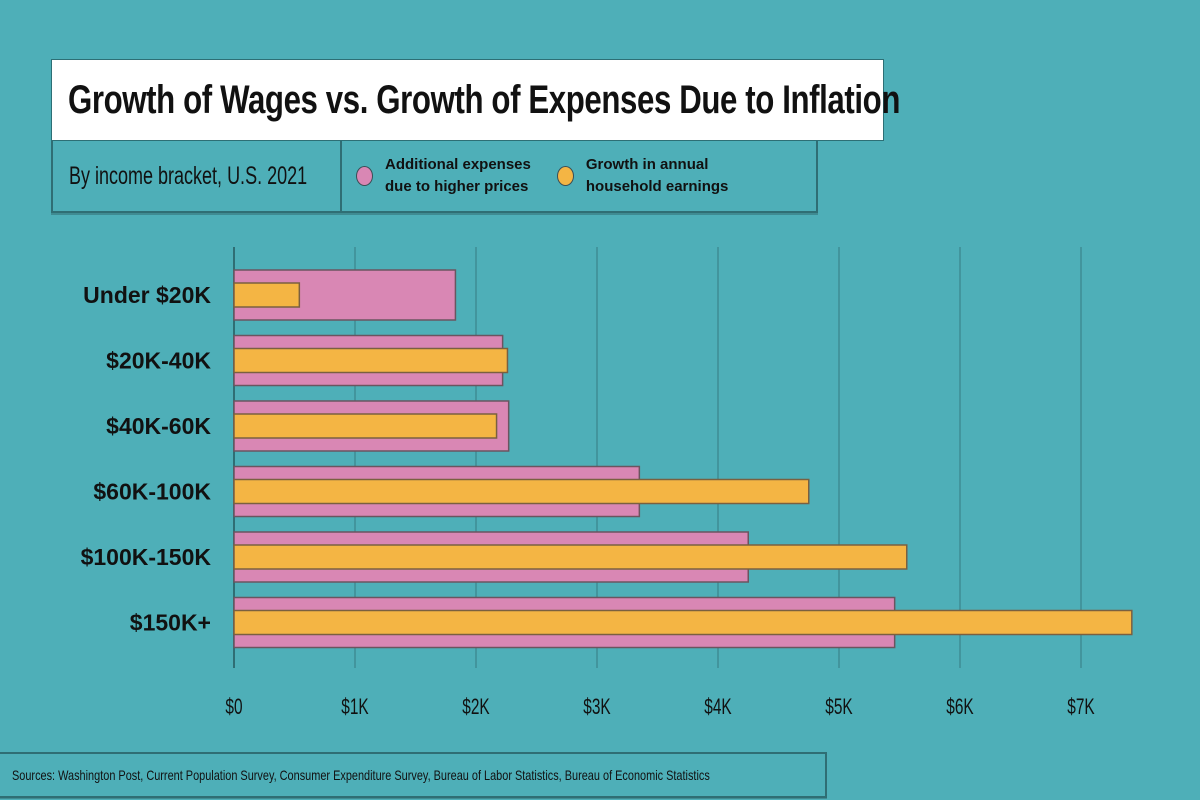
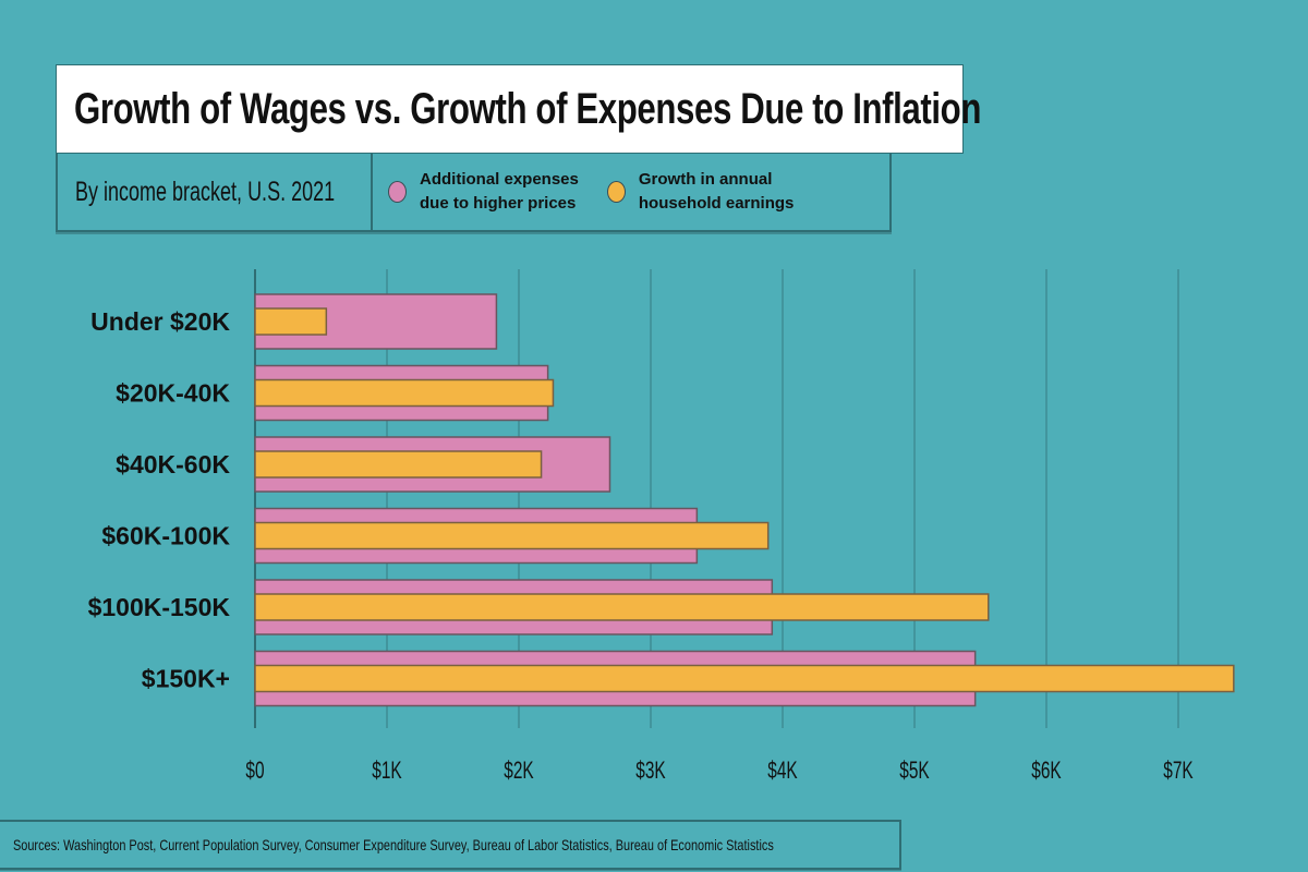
Additional expenses due to higher prices/$40K-60K: $2.27K -> $2.69K
Growth in annual household earnings/$60K-100K: $4.75K -> $3.89K
Additional expenses due to higher prices/$100K-150K: $4.25K -> $3.92K
